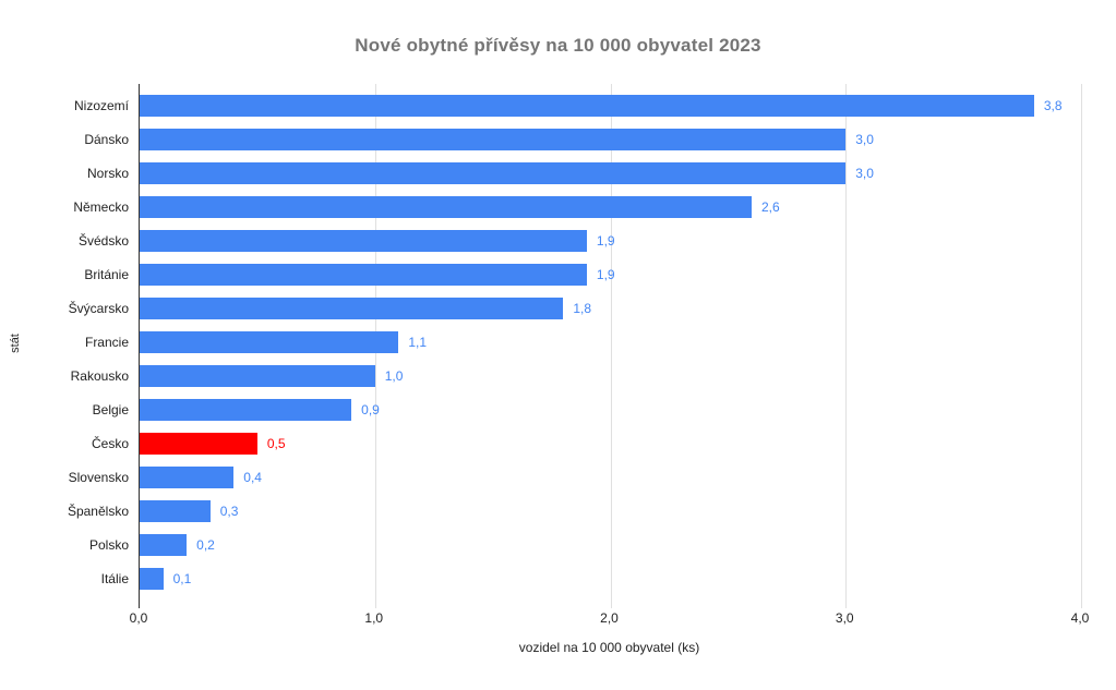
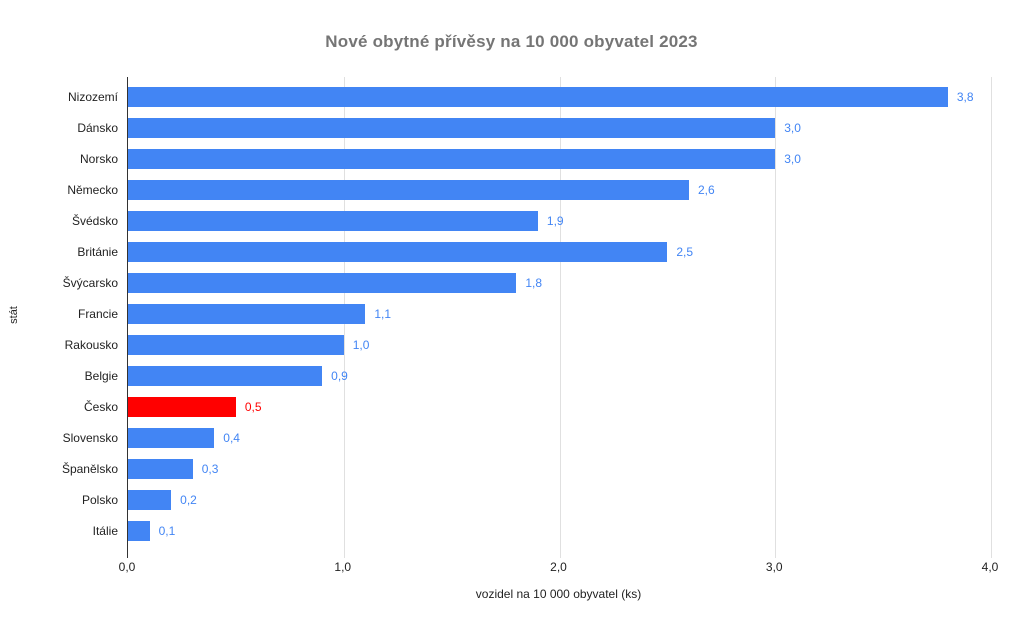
Británie: 1,9 -> 2,5
